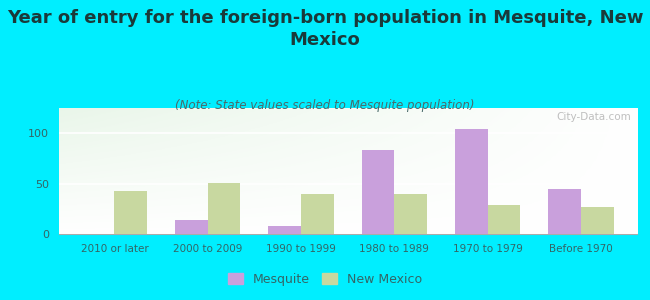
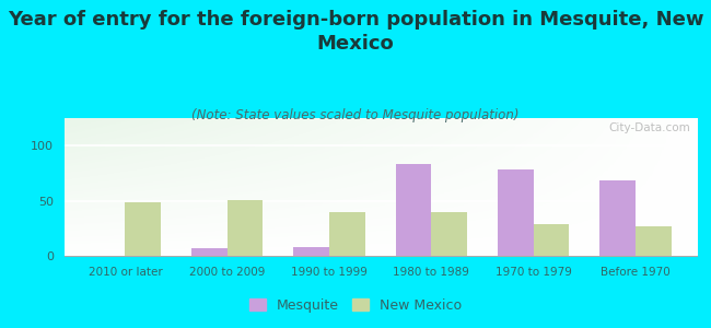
New Mexico/2010 or later: 43 -> 49
Mesquite/2000 to 2009: 14 -> 7
Mesquite/1970 to 1979: 104 -> 78
Mesquite/Before 1970: 45 -> 68
